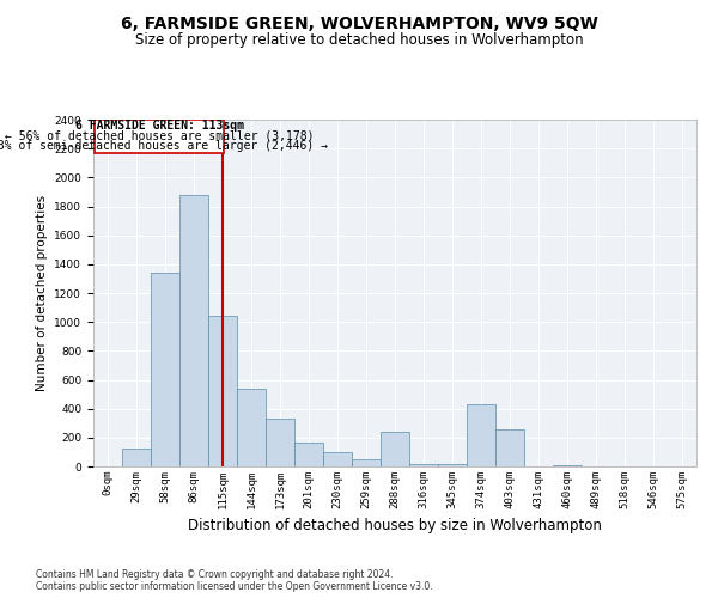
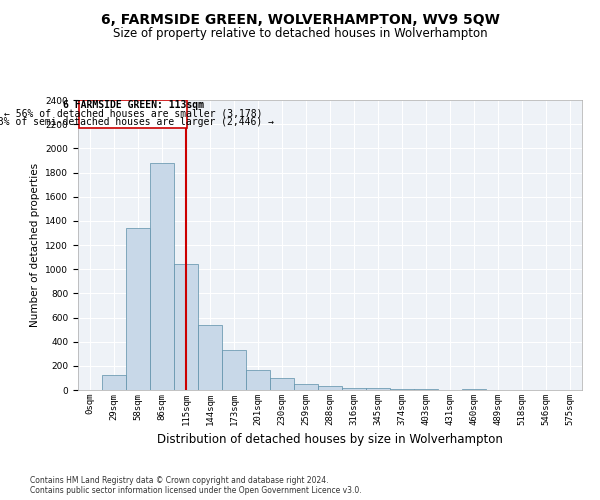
288sqm: 240 -> 30
374sqm: 430 -> 10
403sqm: 260 -> 0
